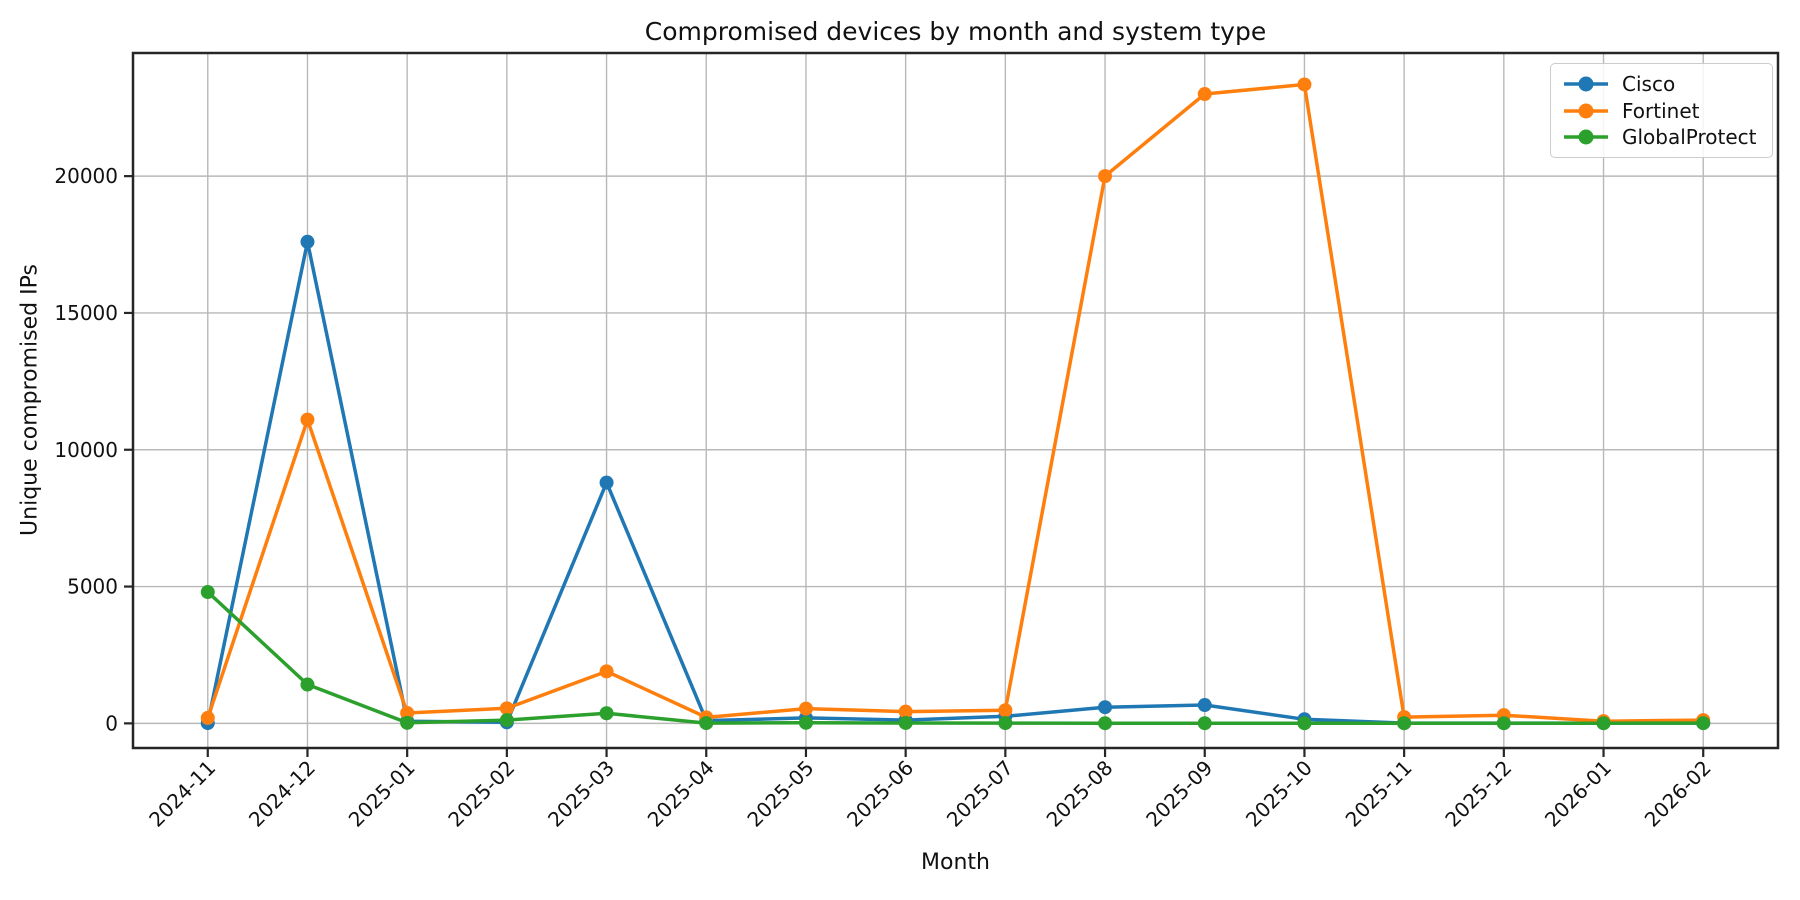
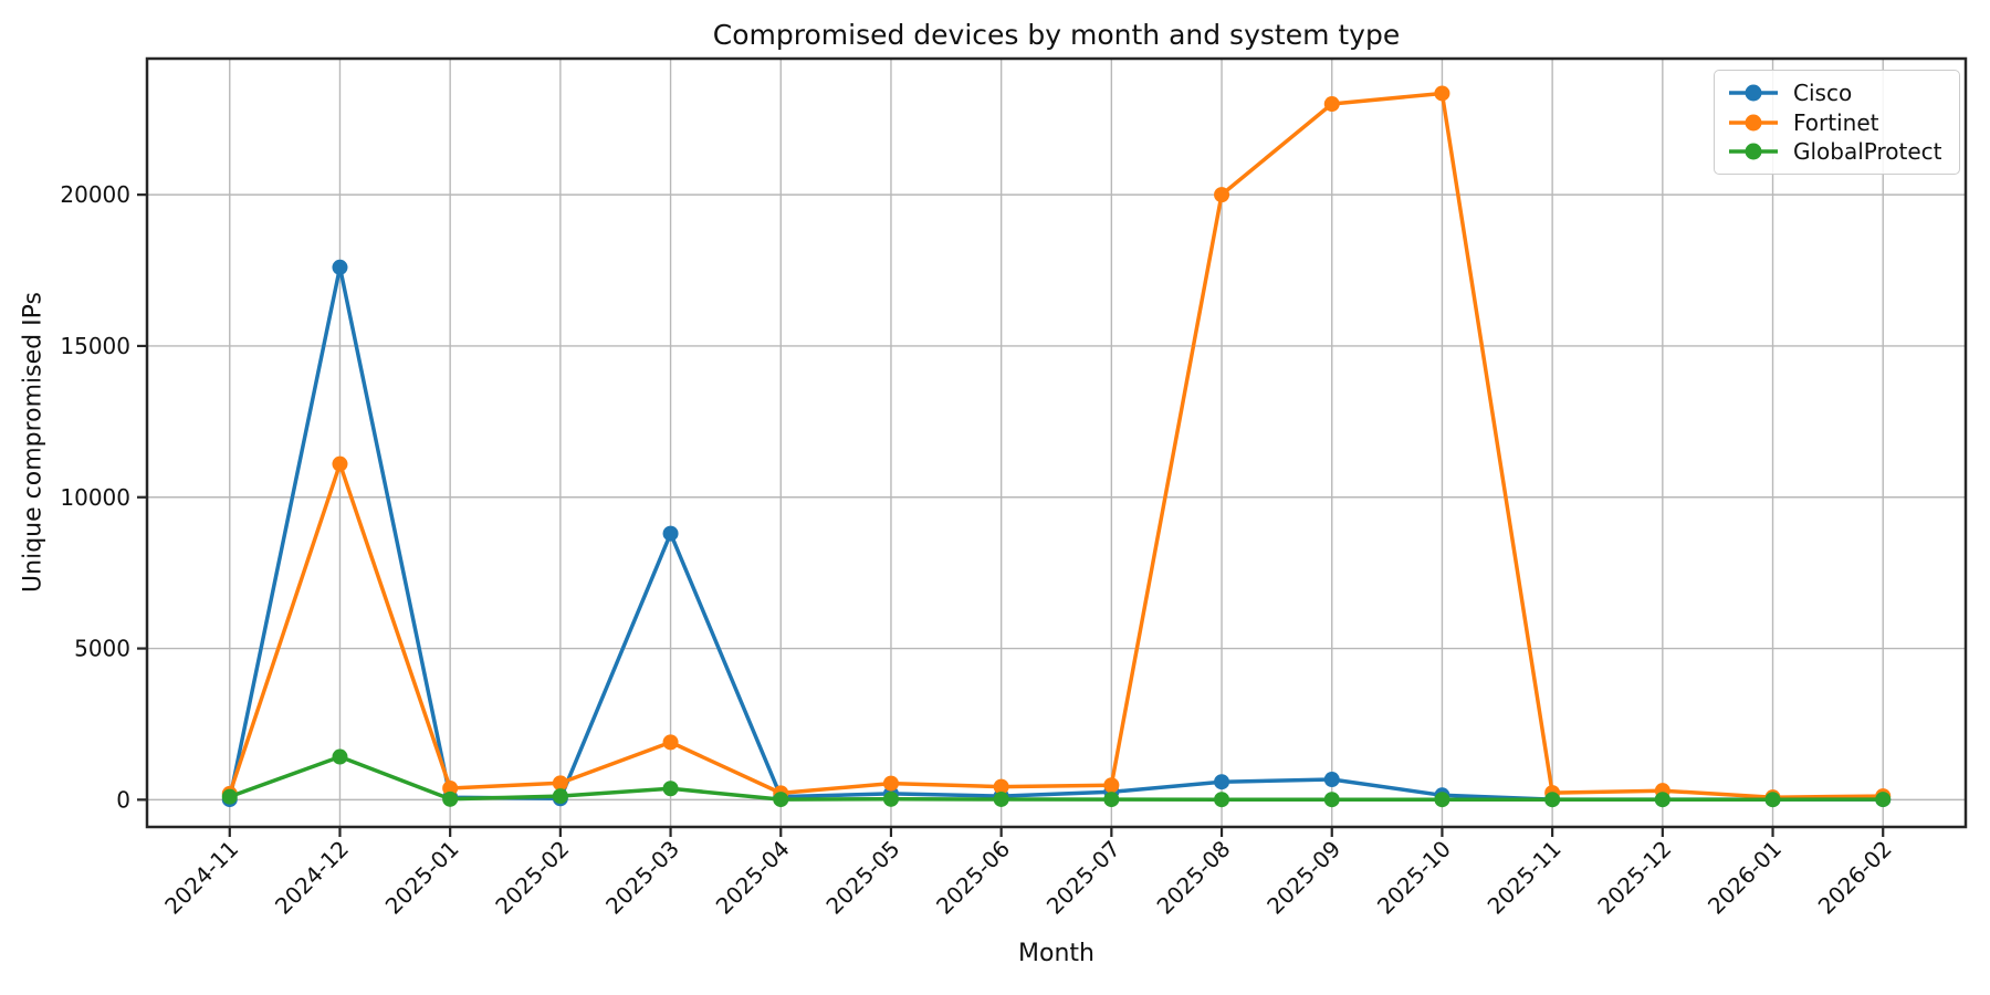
GlobalProtect/2024-11: 4800 -> 100
